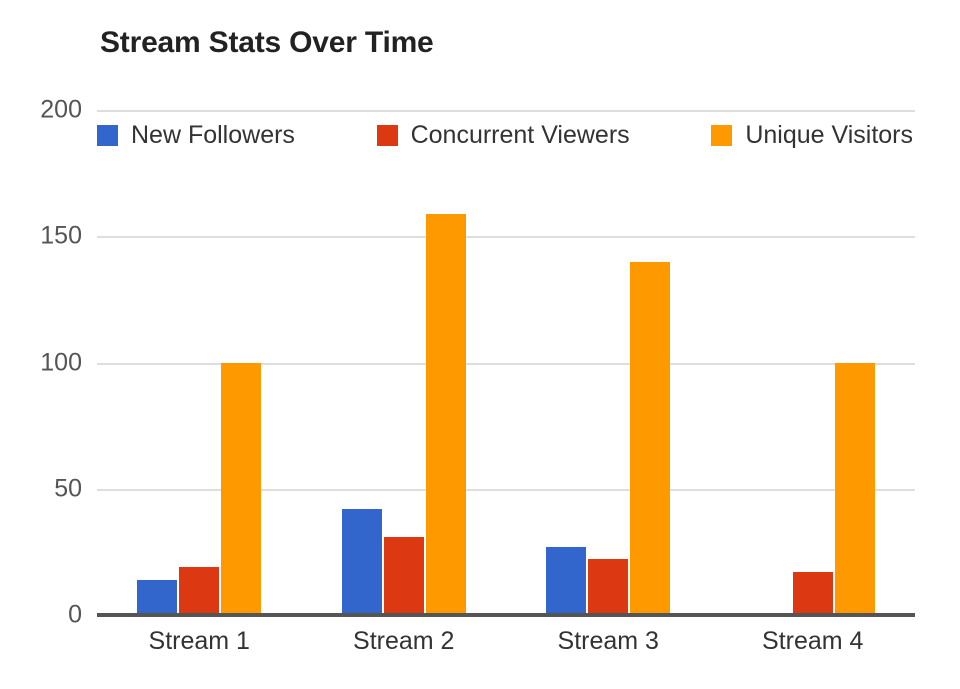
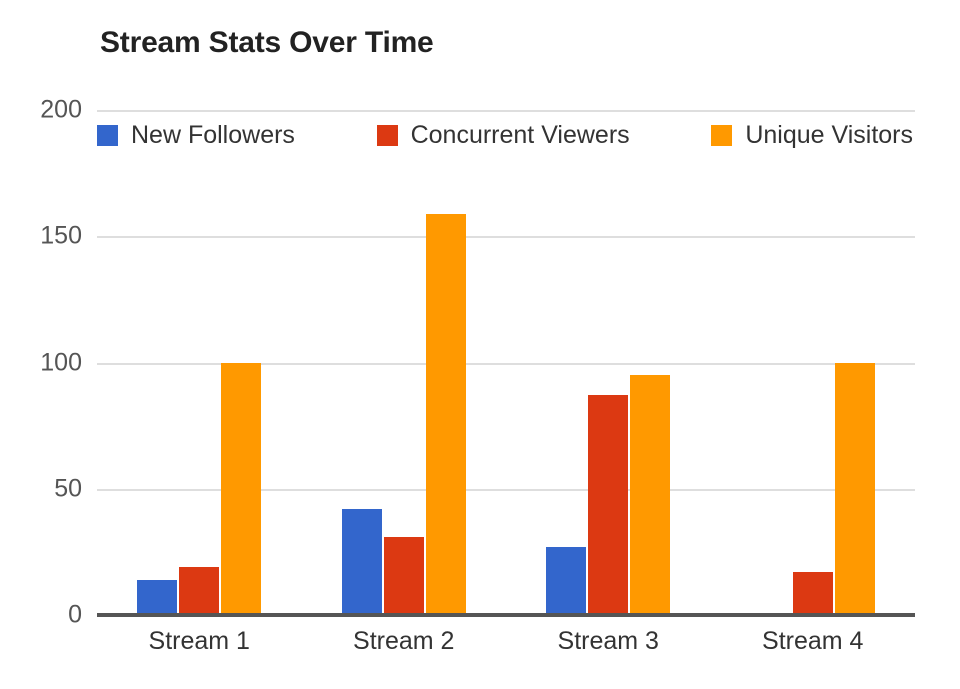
Concurrent Viewers/Stream 3: 22 -> 87
Unique Visitors/Stream 3: 140 -> 95
